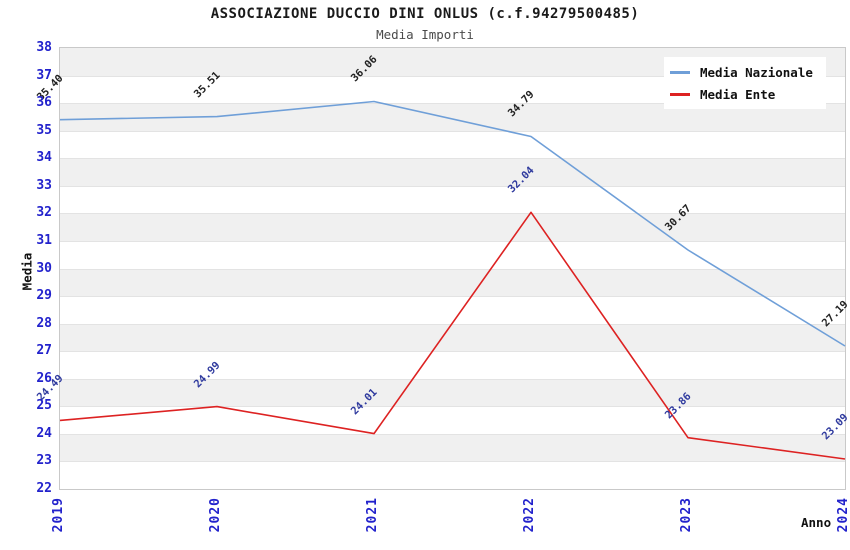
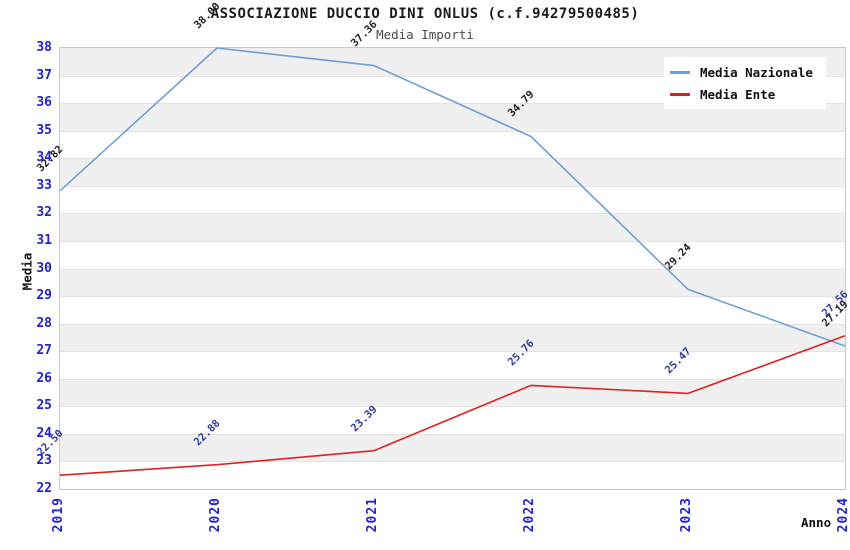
Media Nazionale/2019: 35.40 -> 32.82
Media Ente/2019: 24.49 -> 22.50
Media Nazionale/2020: 35.51 -> 38.00
Media Ente/2020: 24.99 -> 22.88
Media Nazionale/2021: 36.06 -> 37.36
Media Ente/2021: 24.01 -> 23.39
Media Ente/2022: 32.04 -> 25.76
Media Nazionale/2023: 30.67 -> 29.24
Media Ente/2023: 23.86 -> 25.47
Media Ente/2024: 23.09 -> 27.56
